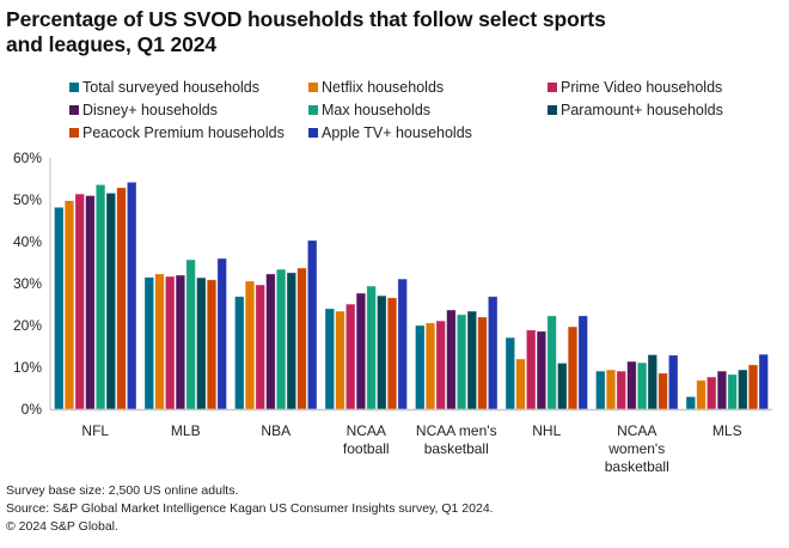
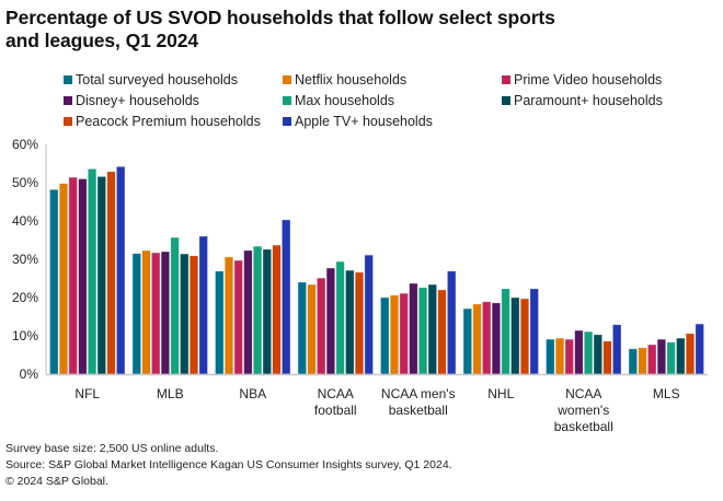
Netflix households/NHL: 12% -> 18%
Paramount+ households/NHL: 11% -> 20%
Paramount+ households/NCAA women's basketball: 13% -> 10%
Total surveyed households/MLS: 3% -> 7%
